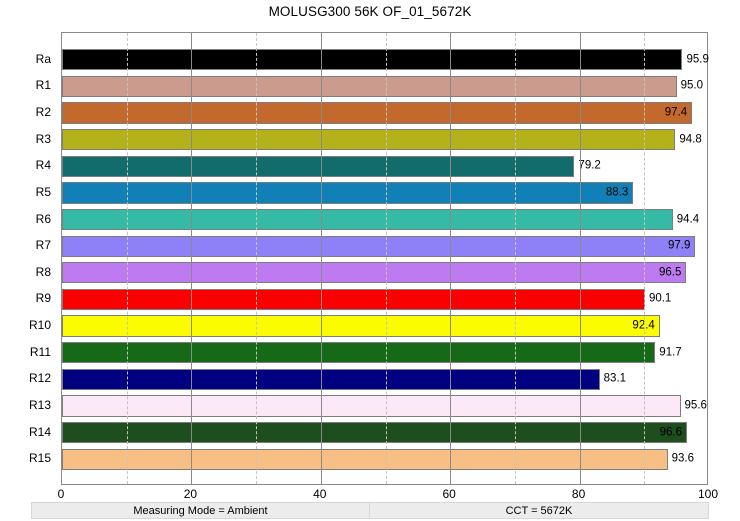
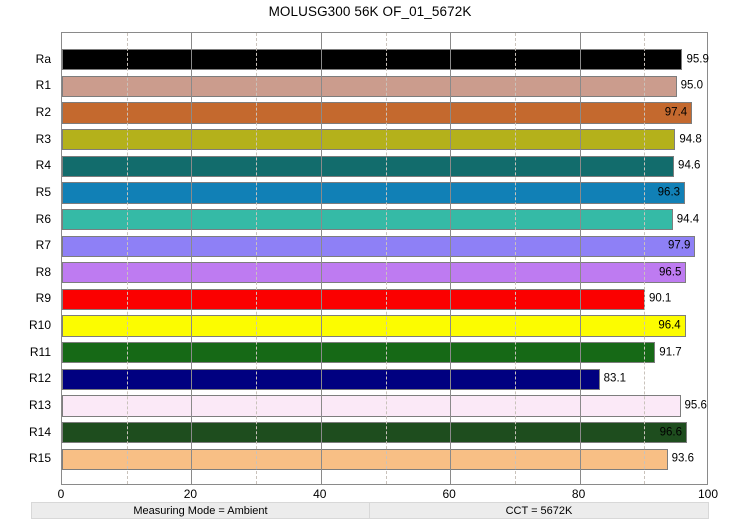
R4: 79.2 -> 94.6
R5: 88.3 -> 96.3
R10: 92.4 -> 96.4
